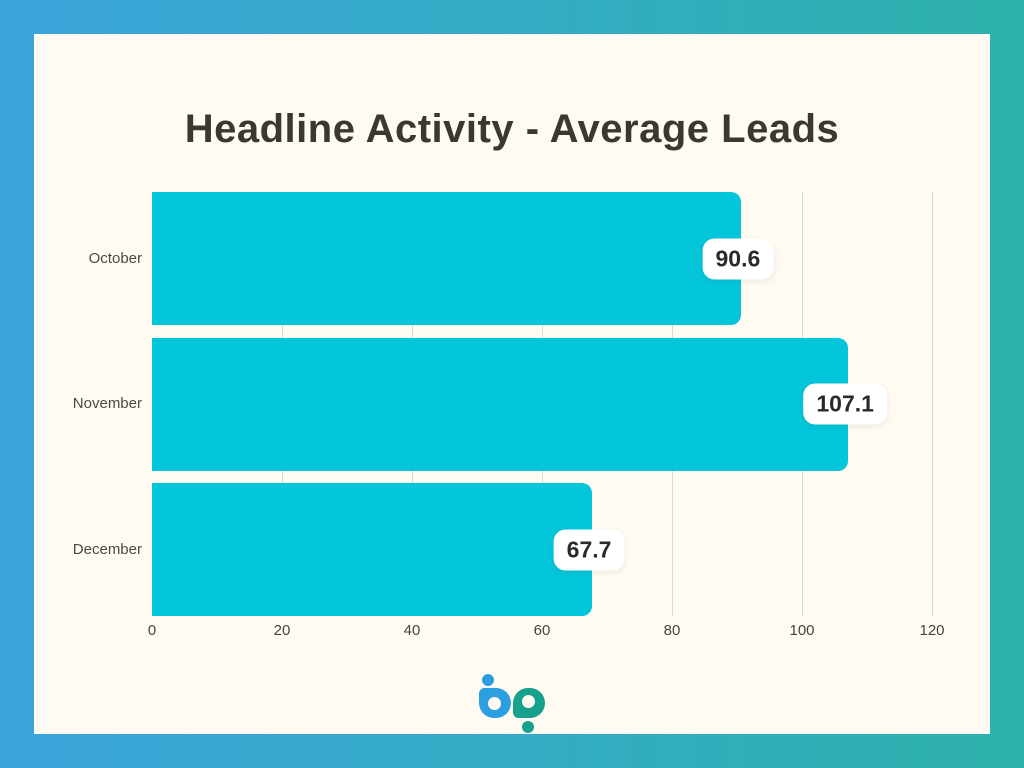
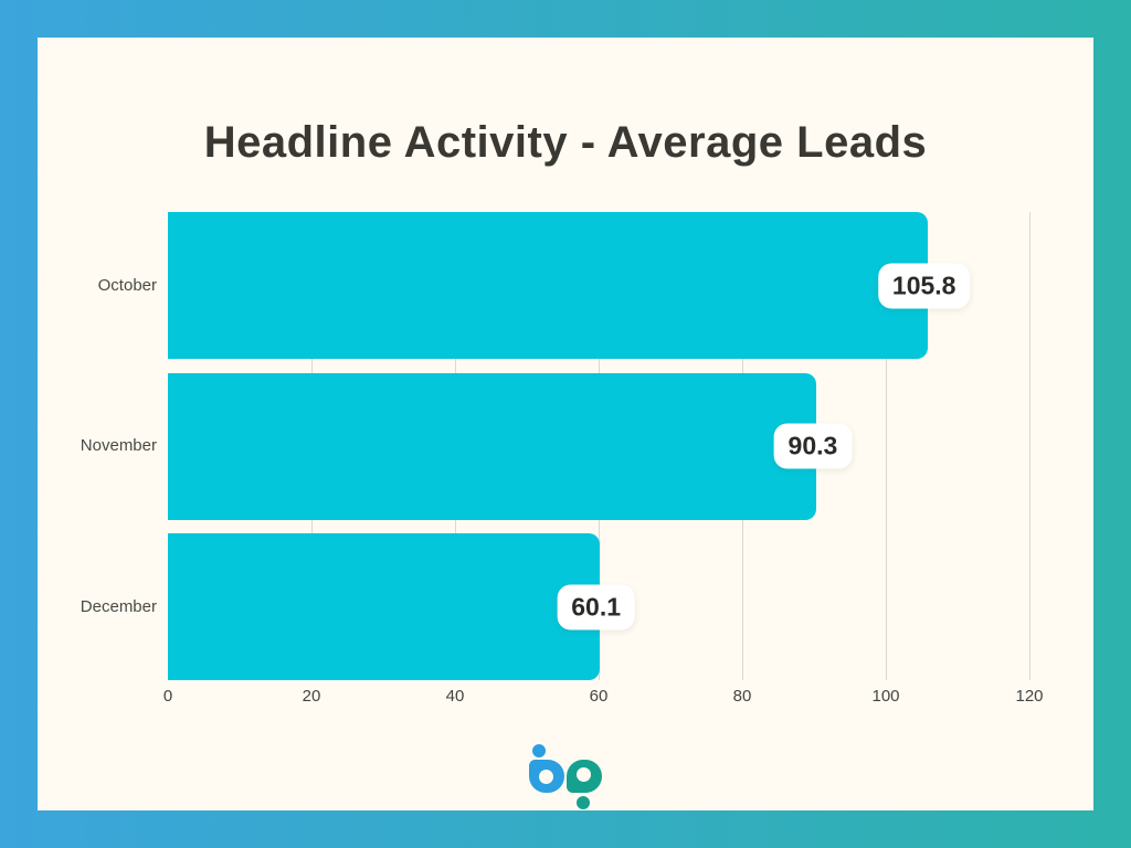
October: 90.6 -> 105.8
November: 107.1 -> 90.3
December: 67.7 -> 60.1
